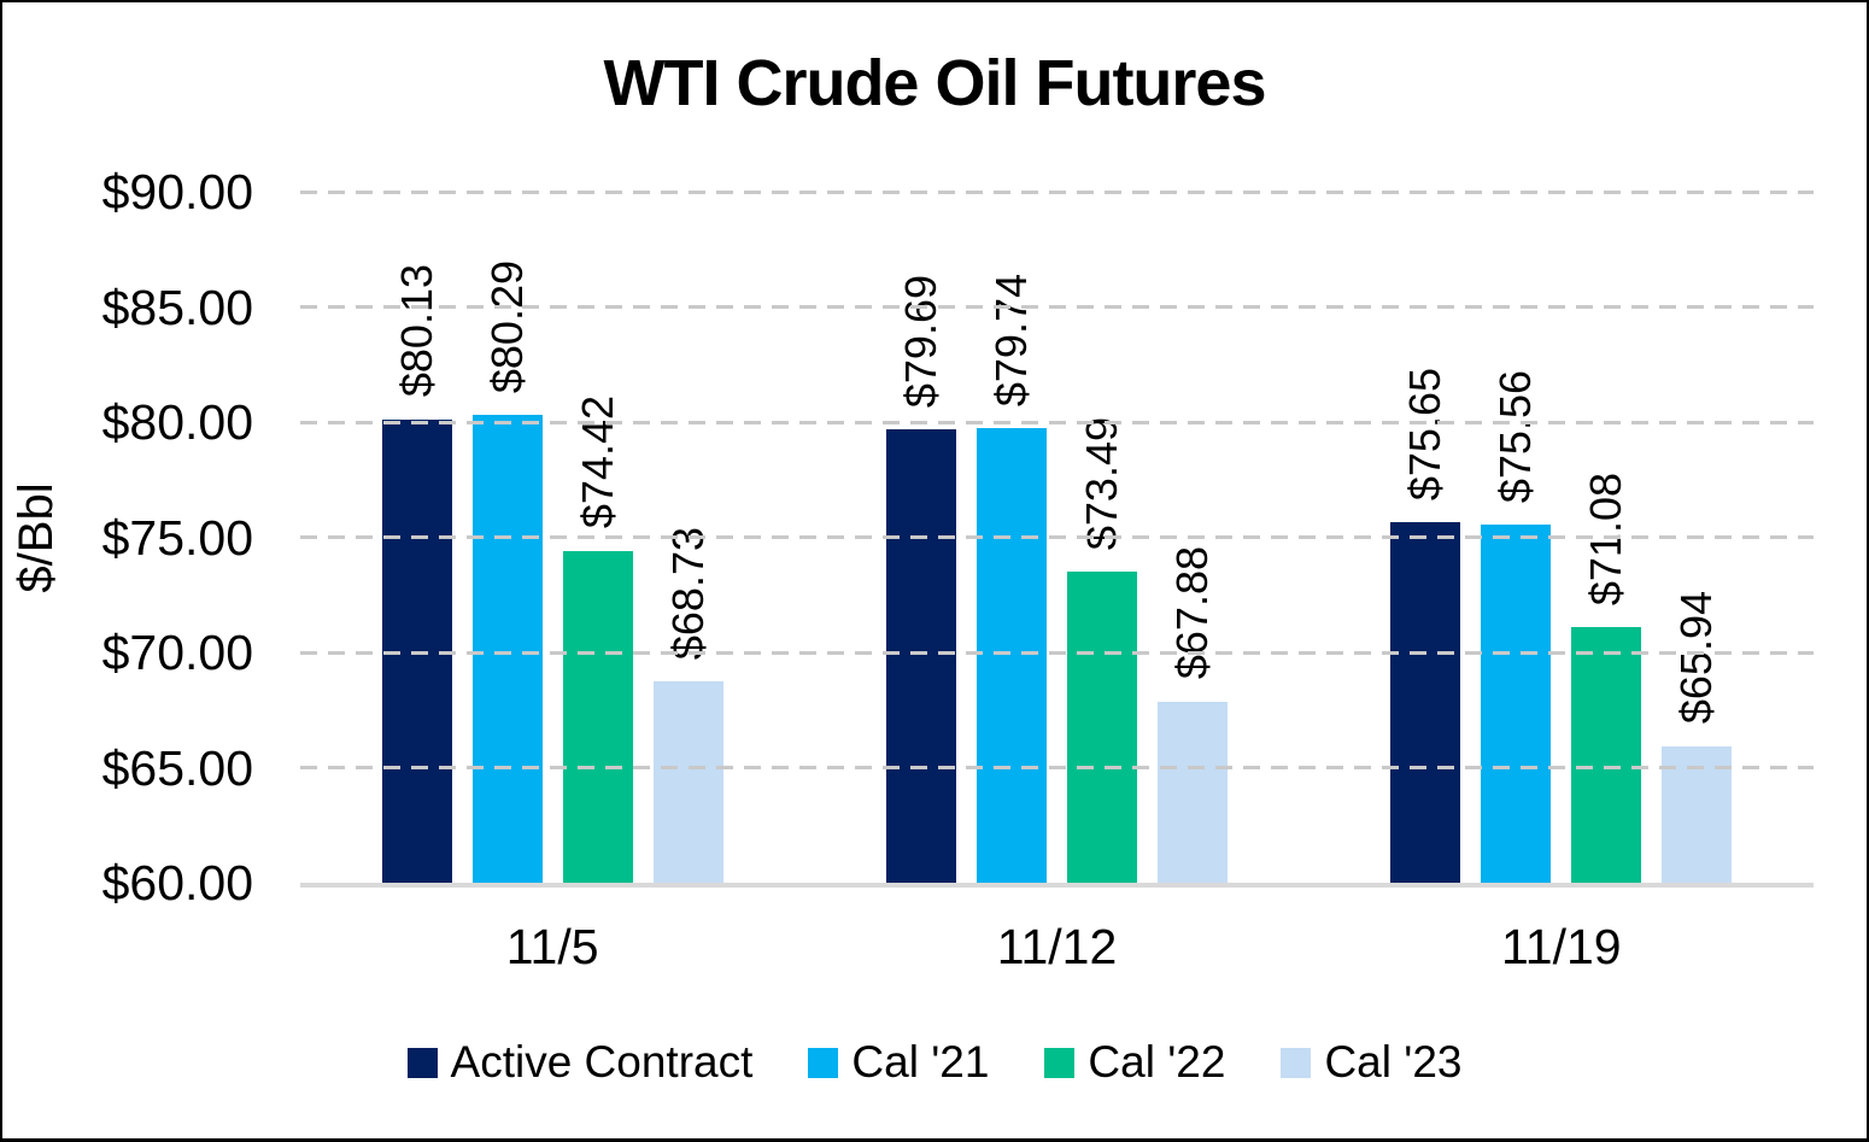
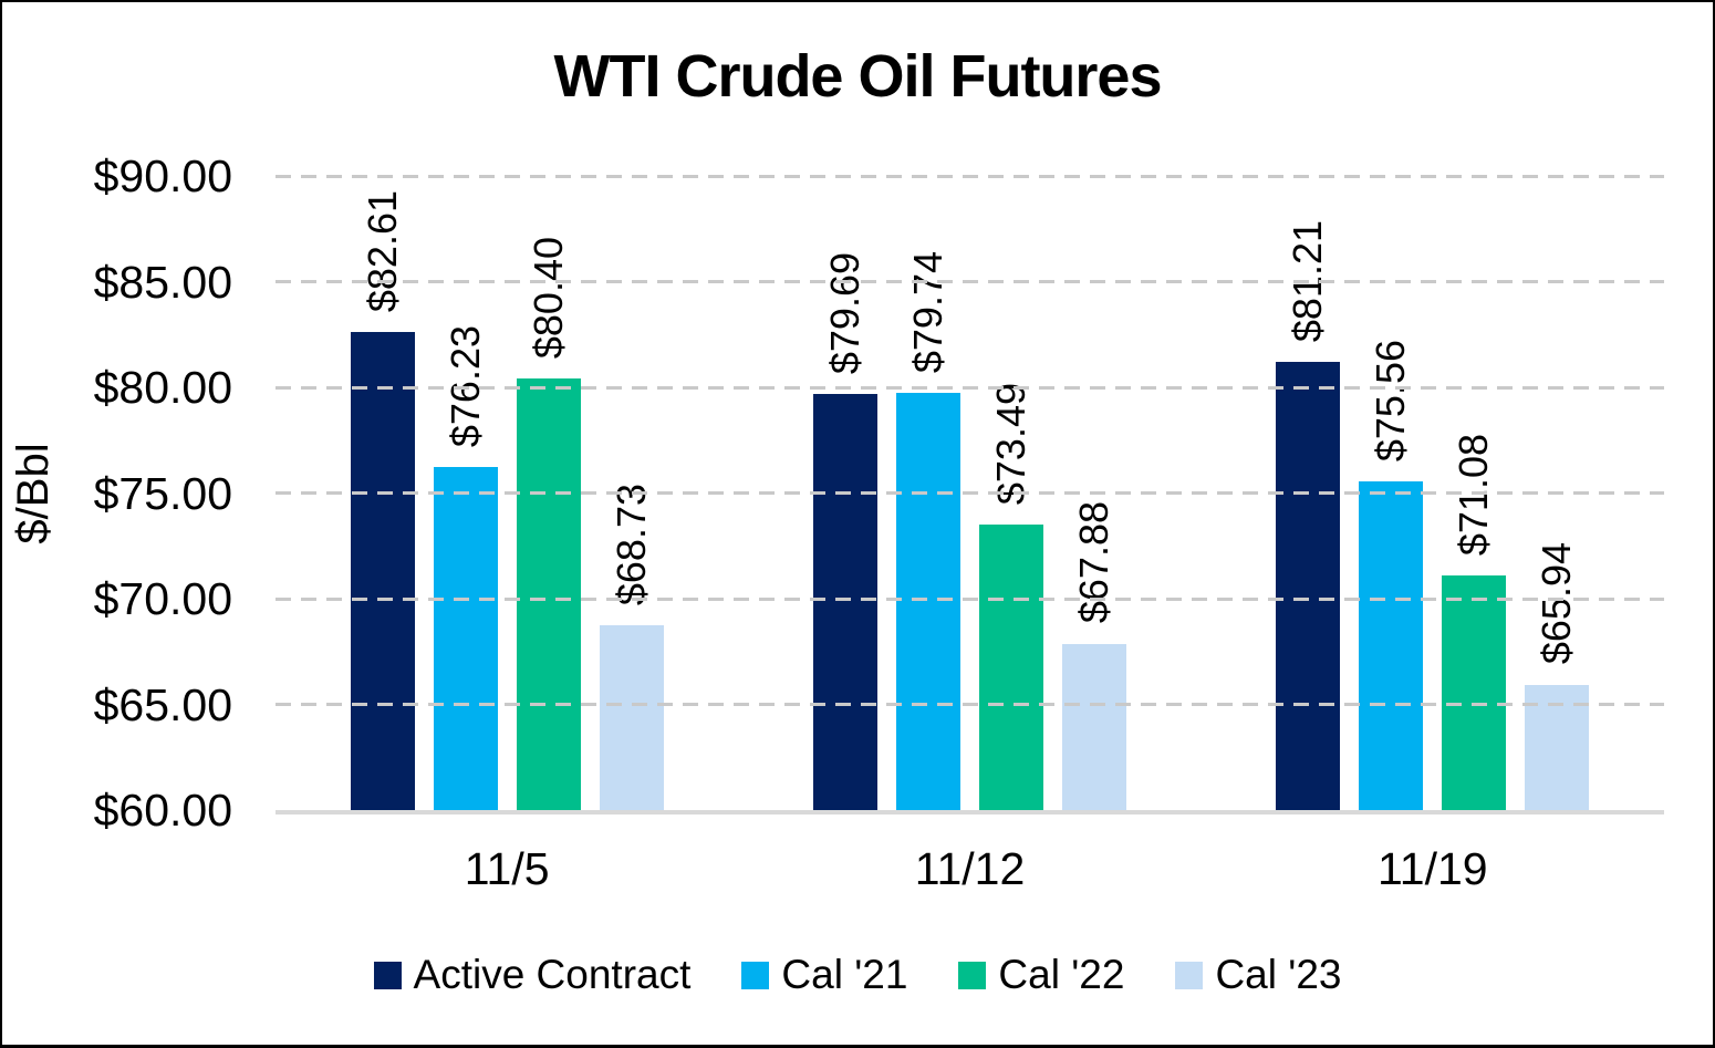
Active Contract/11/5: $80.13 -> $82.61
Cal '21/11/5: $80.29 -> $76.23
Cal '22/11/5: $74.42 -> $80.40
Active Contract/11/19: $75.65 -> $81.21
